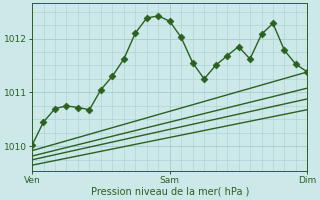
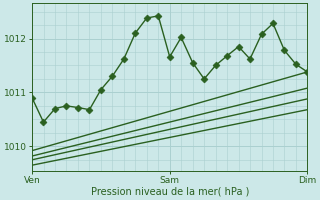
Ven: 1010.02 -> 1010.90
Sam: 1012.32 -> 1011.66
